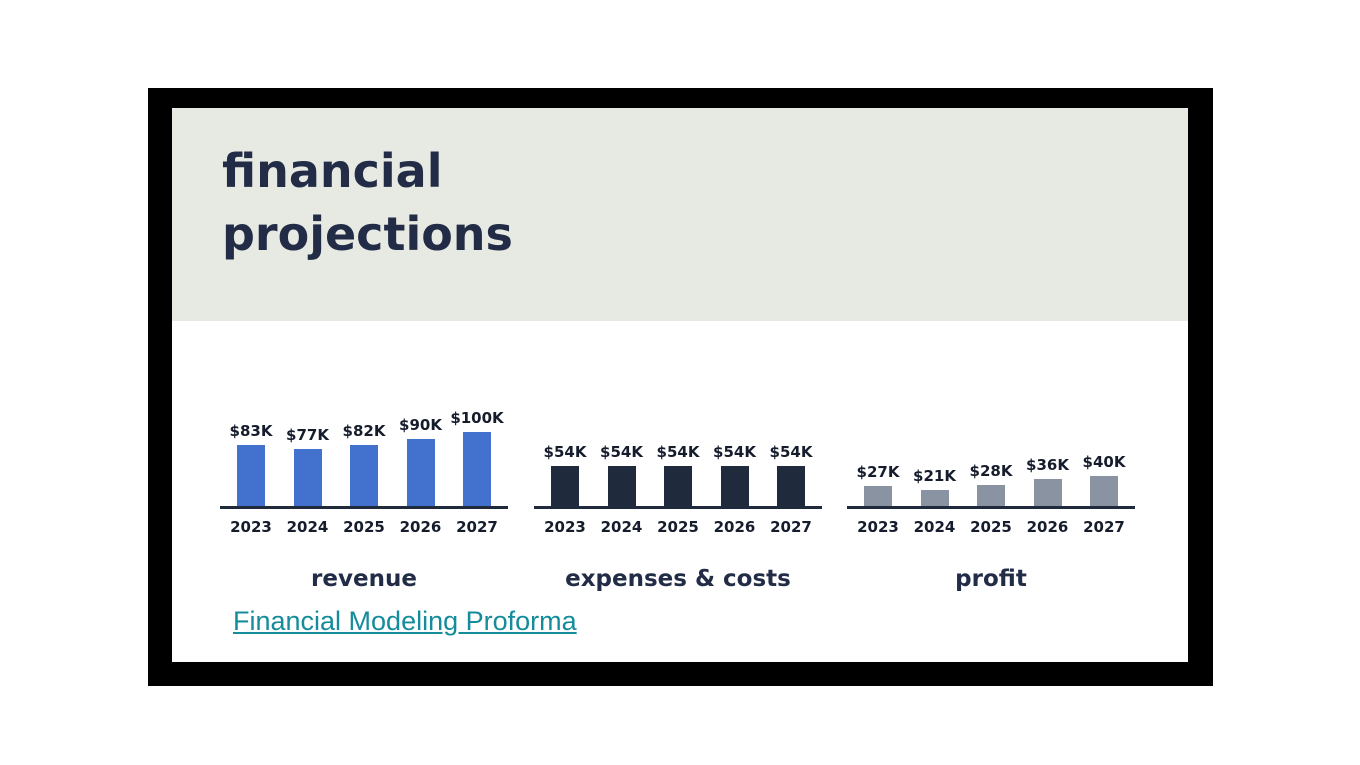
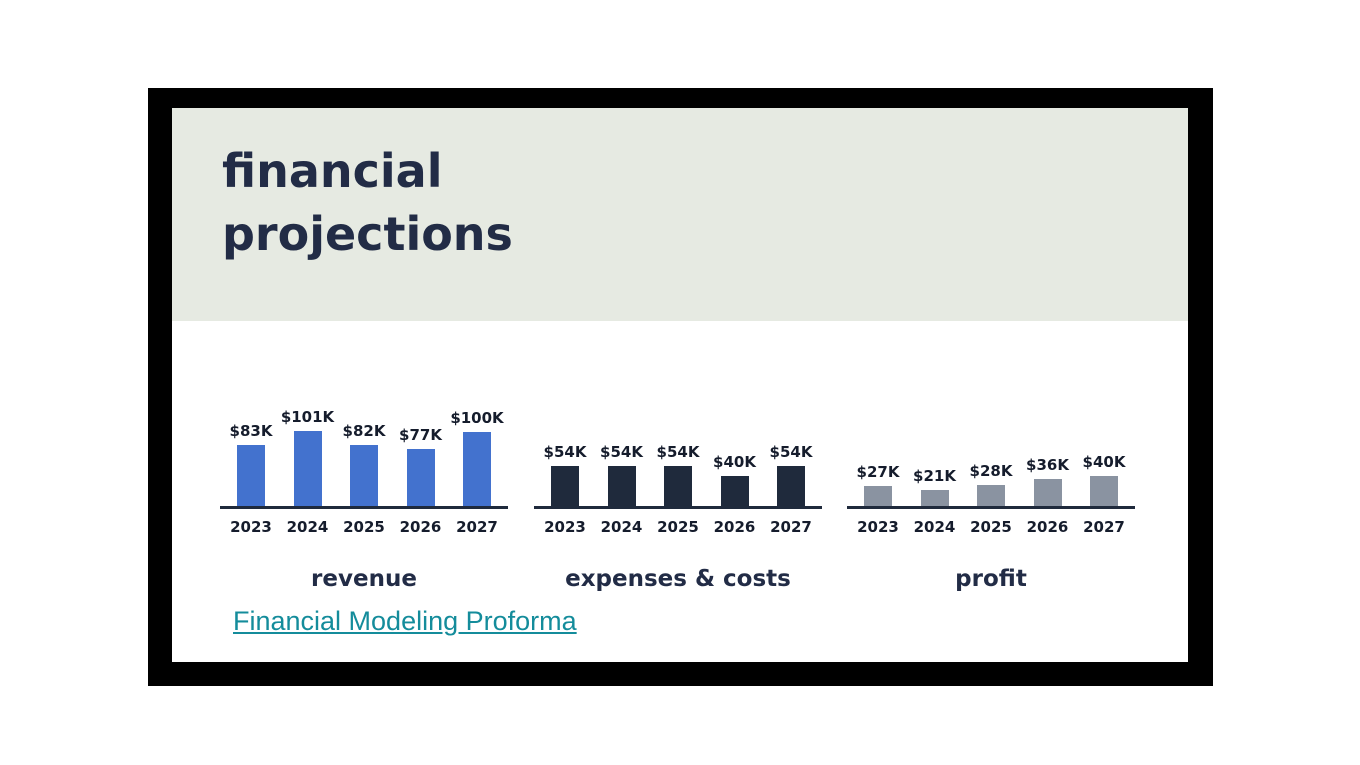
revenue/2024: $77K -> $101K
revenue/2026: $90K -> $77K
expenses & costs/2026: $54K -> $40K
